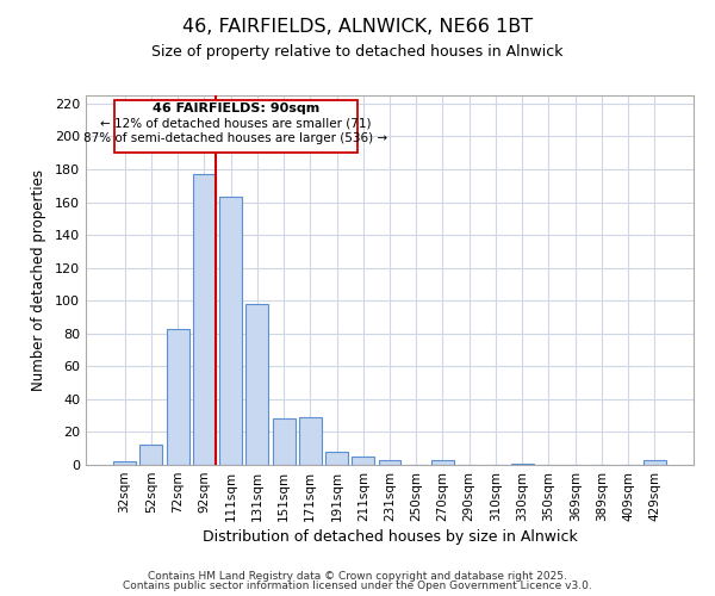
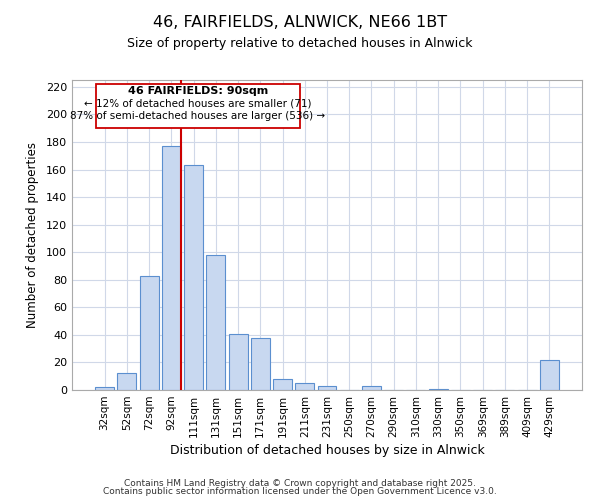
151sqm: 28 -> 41
171sqm: 29 -> 38
429sqm: 3 -> 22
